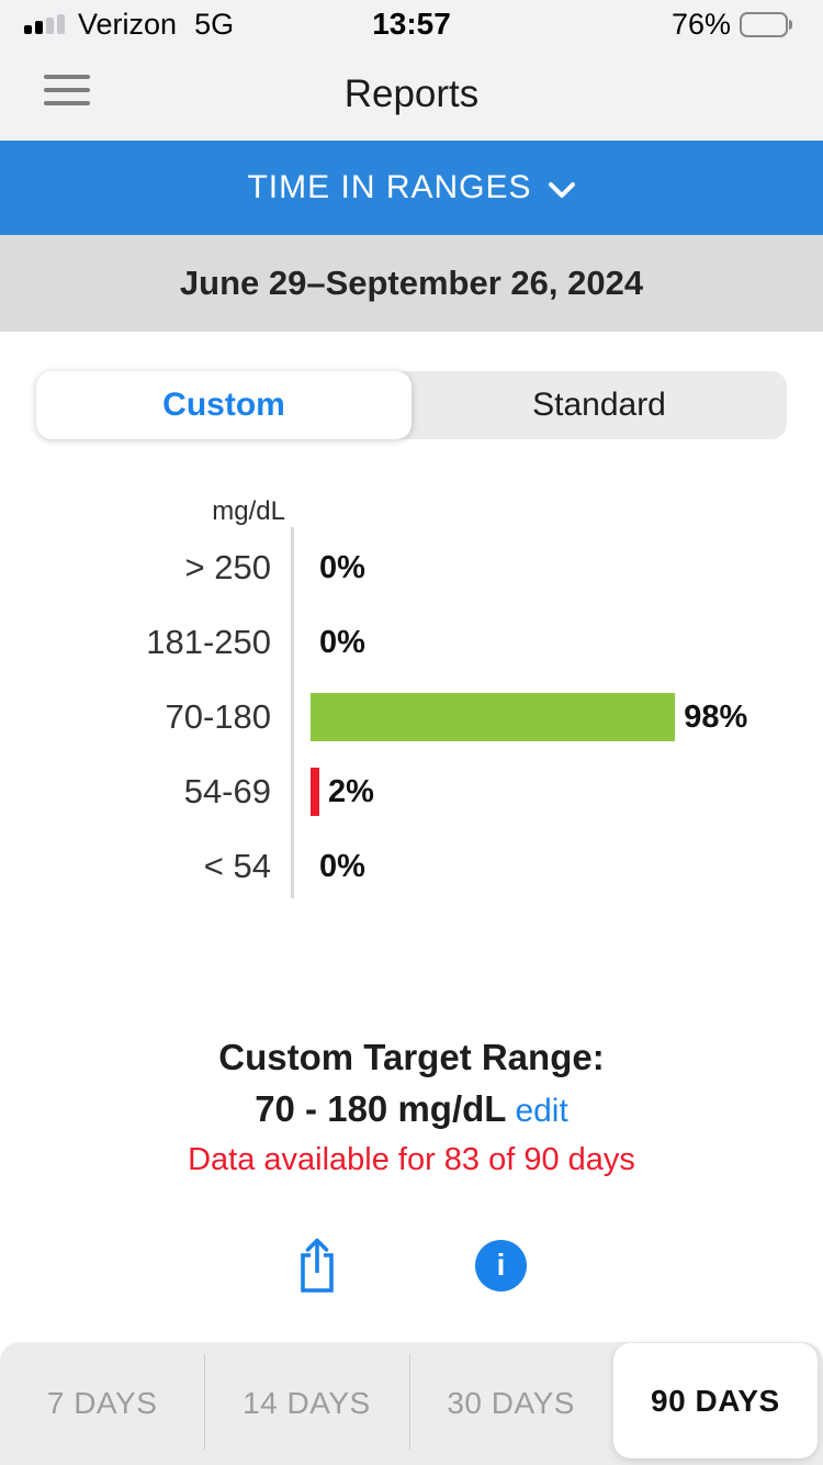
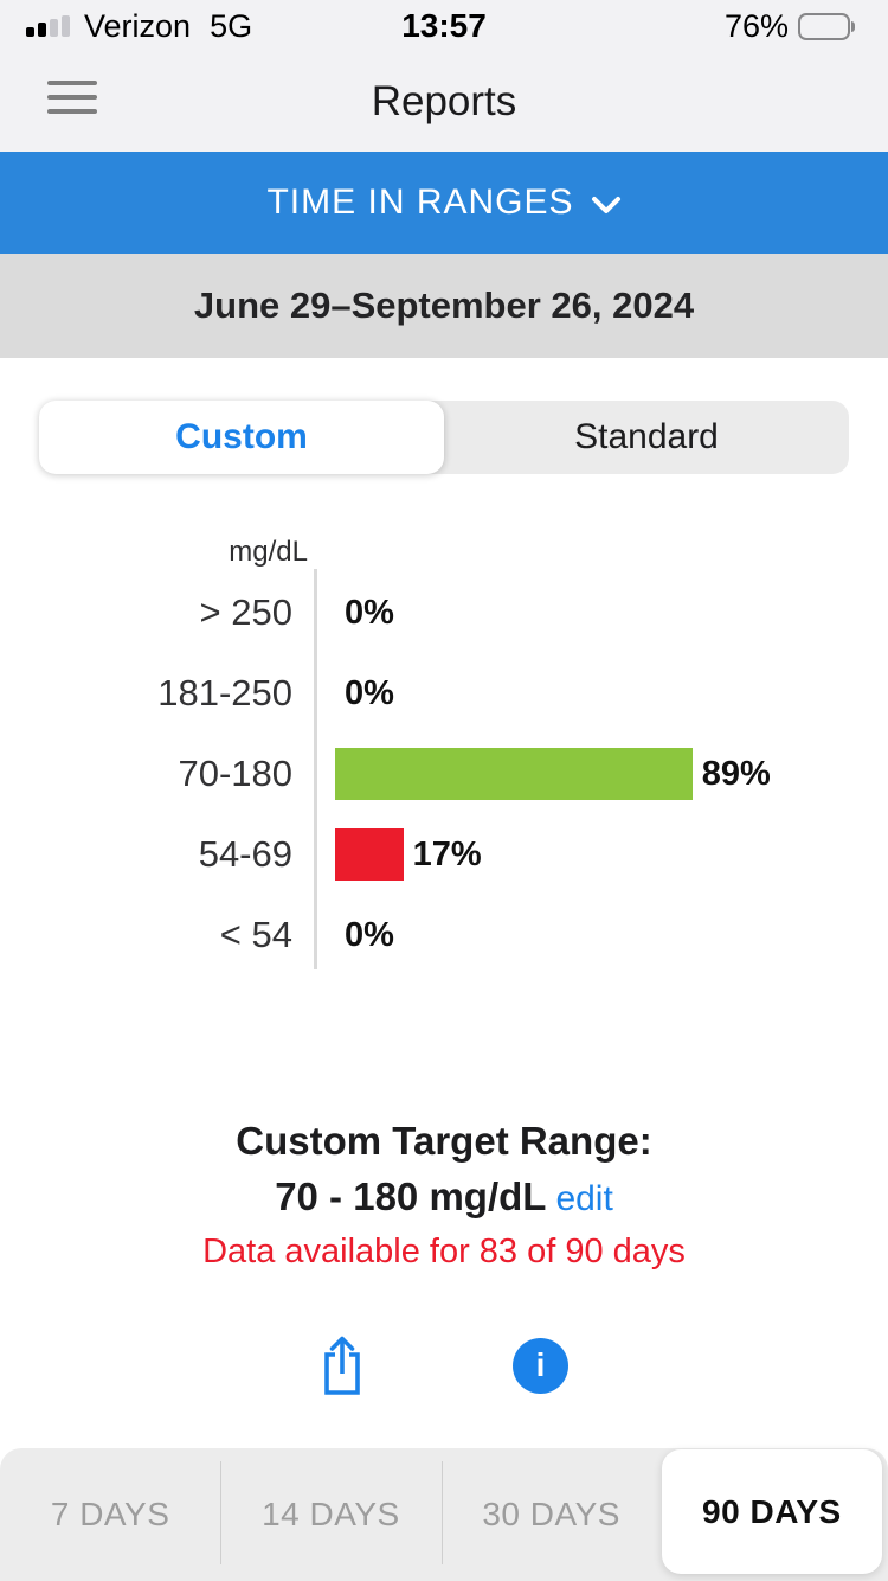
70-180: 98% -> 89%
54-69: 2% -> 17%
